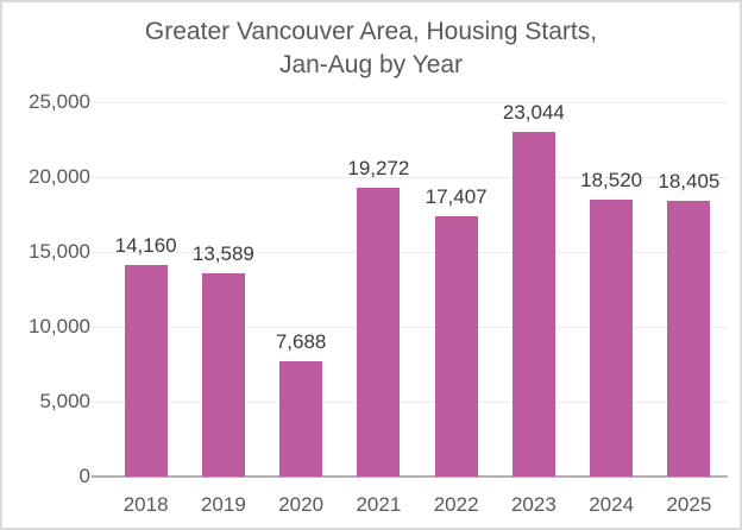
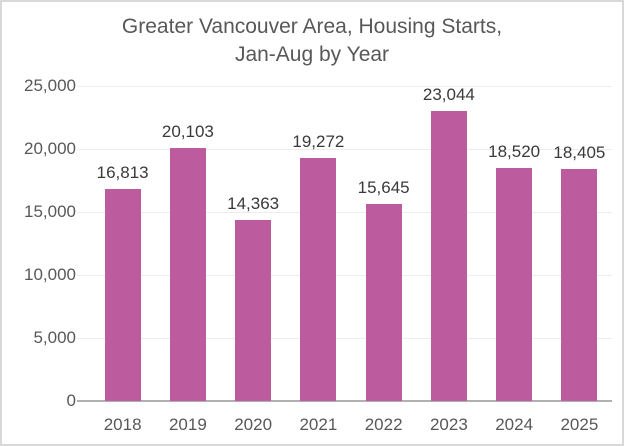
2018: 14,160 -> 16,813
2019: 13,589 -> 20,103
2020: 7,688 -> 14,363
2022: 17,407 -> 15,645
